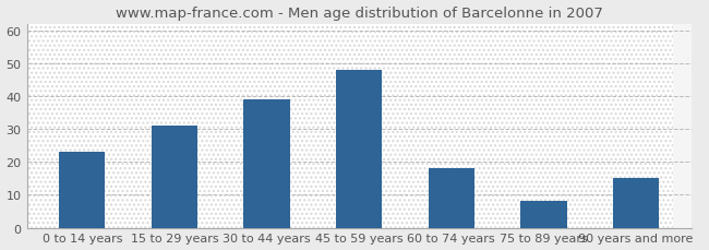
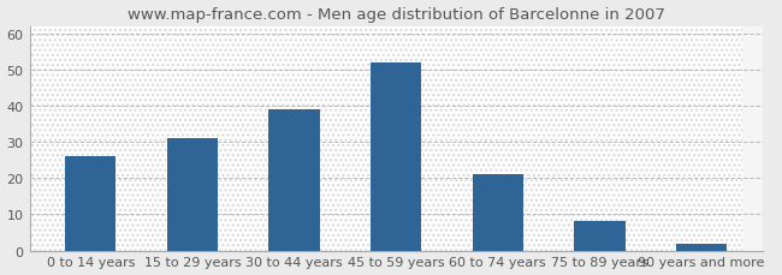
0 to 14 years: 23 -> 26
45 to 59 years: 48 -> 52
60 to 74 years: 18 -> 21
90 years and more: 15 -> 2
